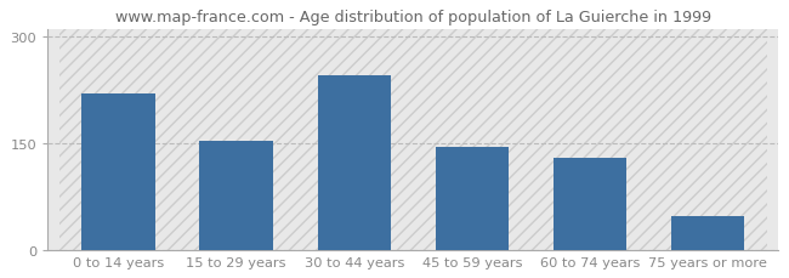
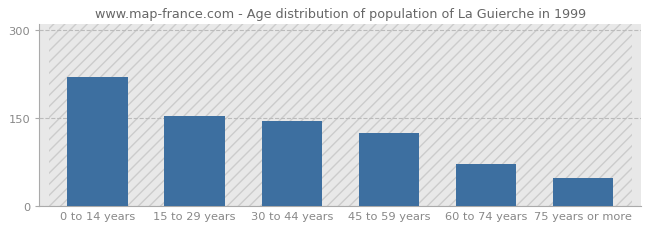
30 to 44 years: 245 -> 144
45 to 59 years: 145 -> 124
60 to 74 years: 130 -> 72
